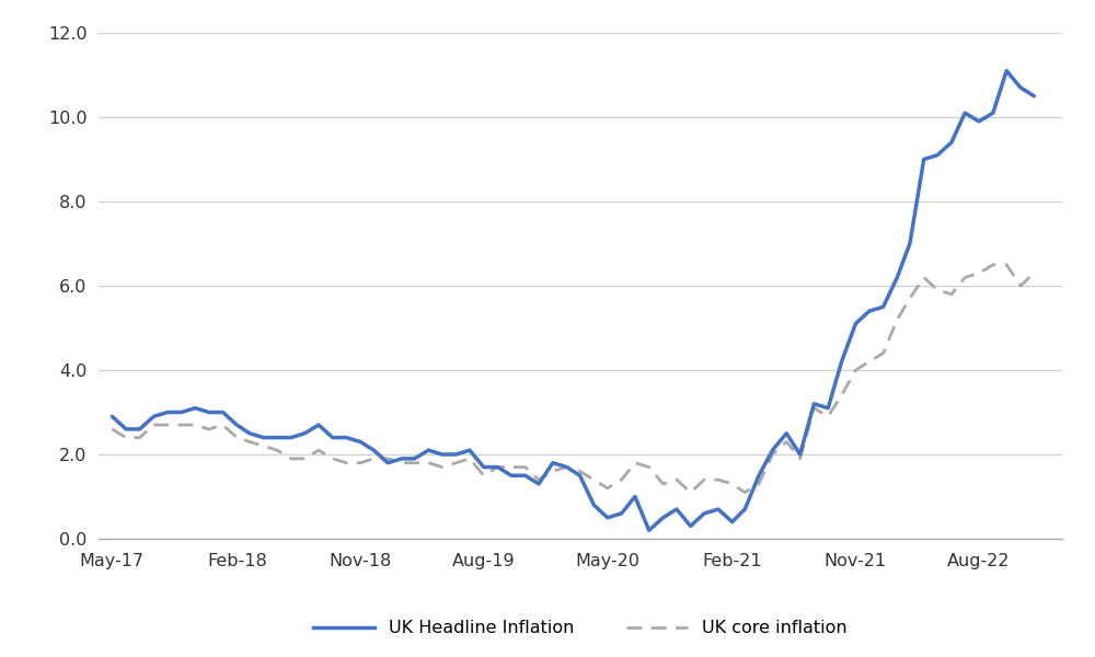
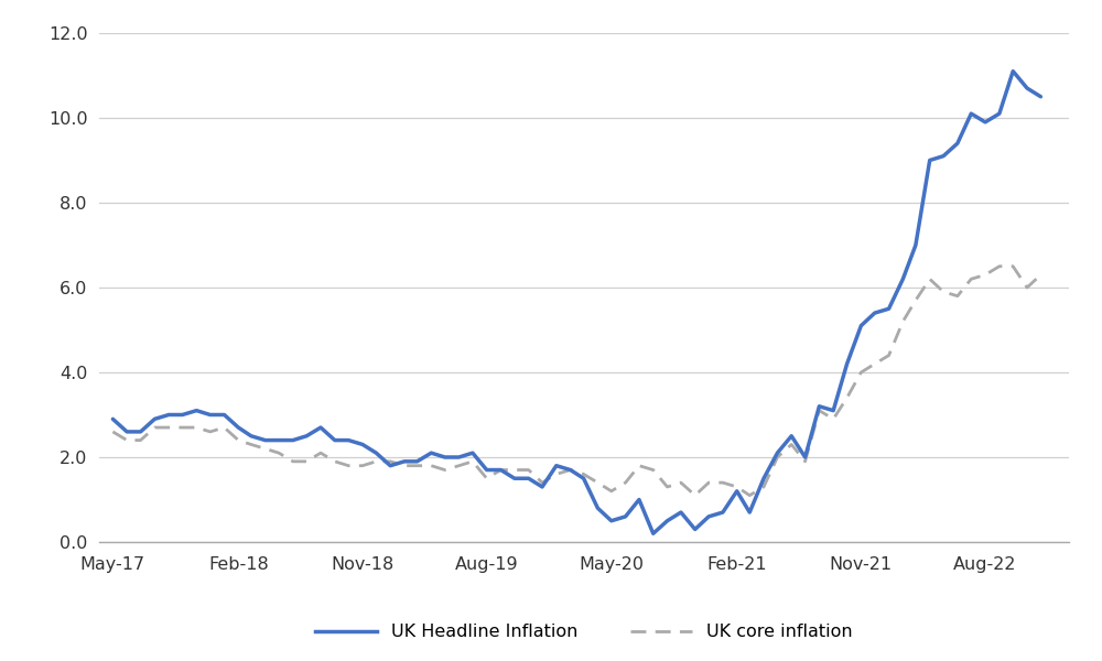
UK Headline Inflation/Feb-21: 0.4 -> 1.2
